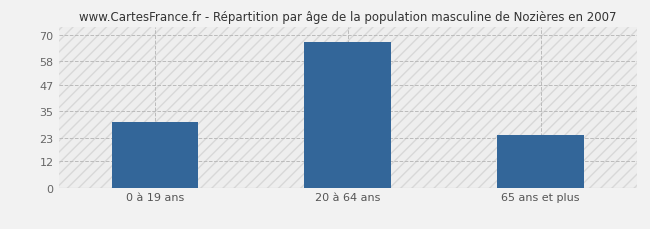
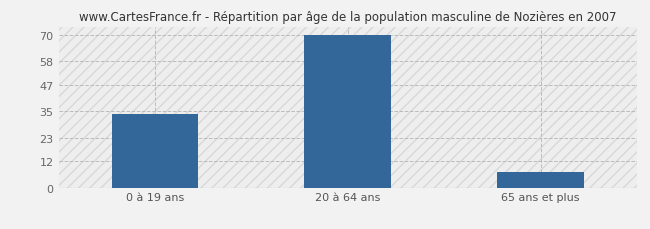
0 à 19 ans: 30 -> 34
20 à 64 ans: 67 -> 70
65 ans et plus: 24 -> 7
